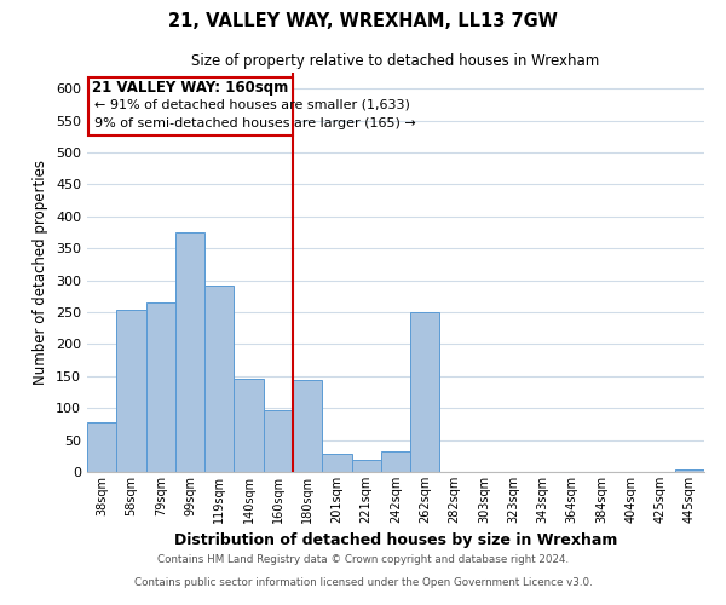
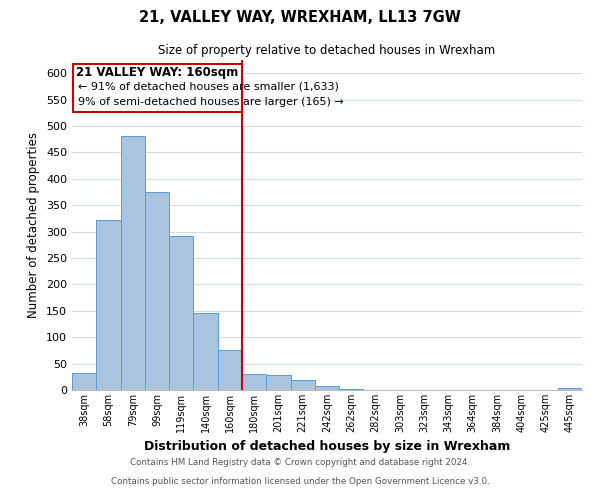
38sqm: 78 -> 32
58sqm: 254 -> 322
79sqm: 266 -> 482
160sqm: 96 -> 75
180sqm: 144 -> 31
242sqm: 32 -> 8
262sqm: 250 -> 1
